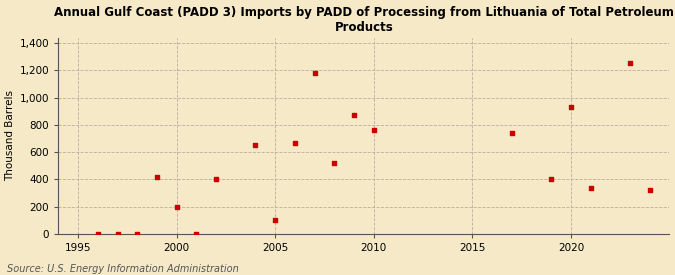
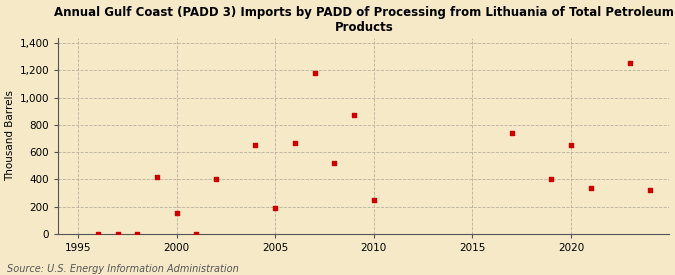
2000: 200 -> 150
2005: 100 -> 190
2010: 760 -> 250
2020: 930 -> 650
